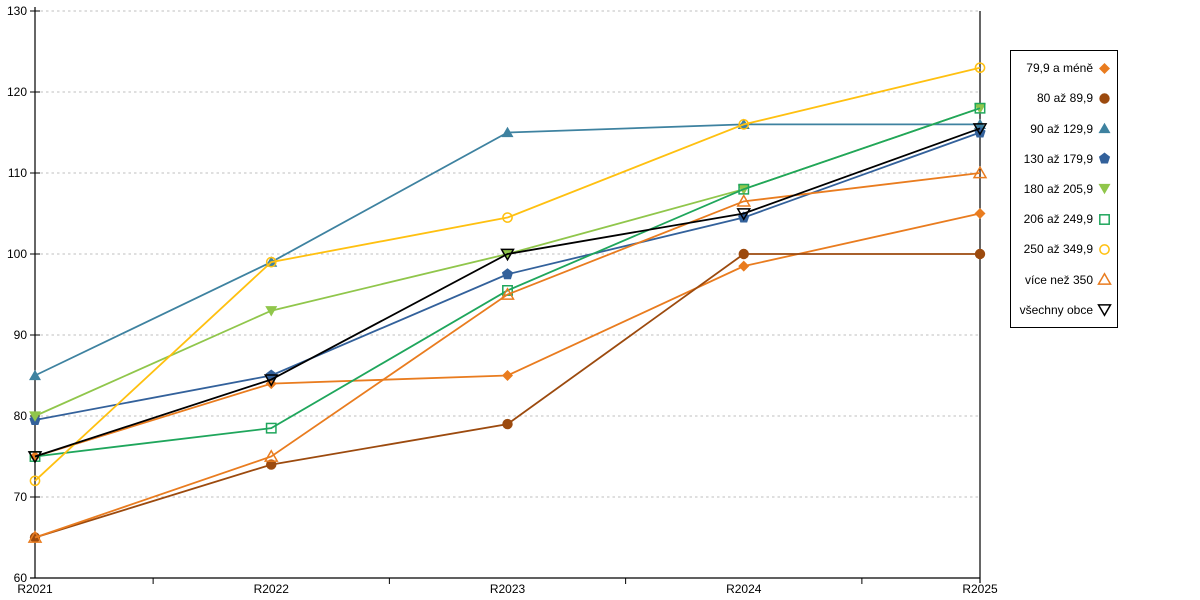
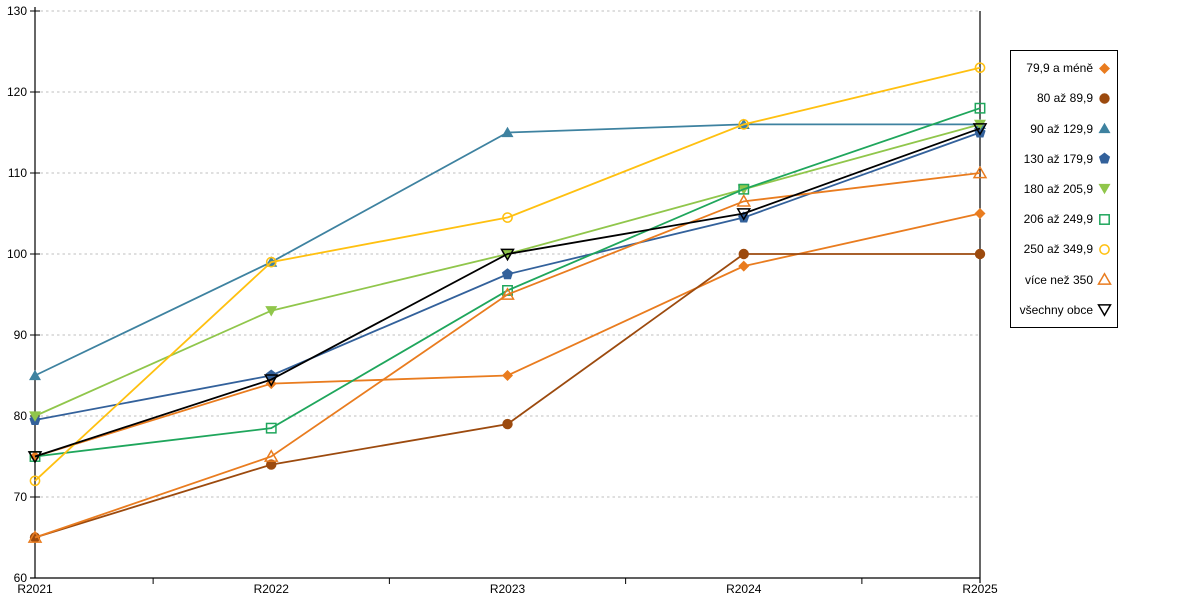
180 až 205,9/R2025: 118 -> 116
